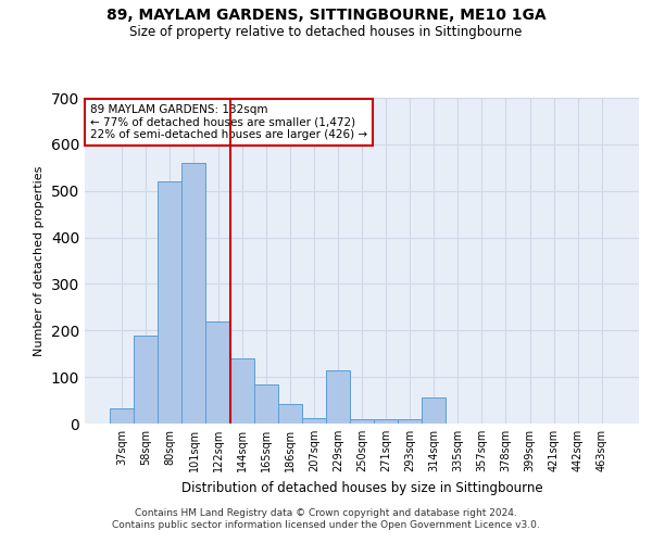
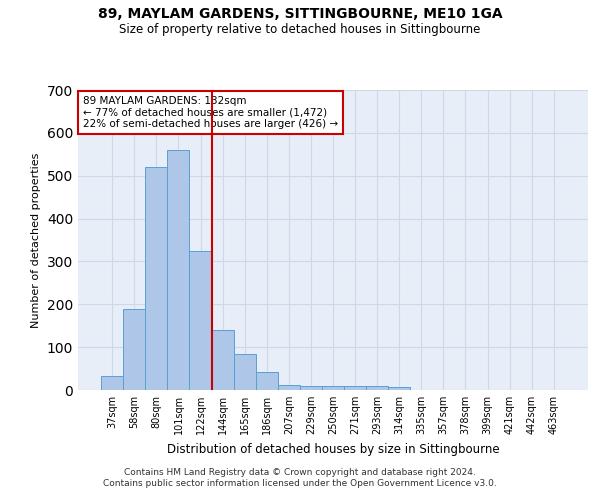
122sqm: 220 -> 325
229sqm: 115 -> 10
314sqm: 55 -> 7
